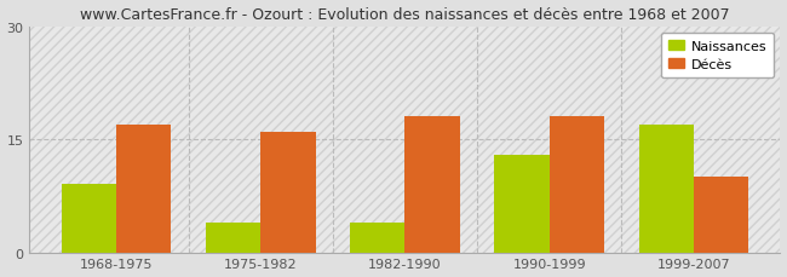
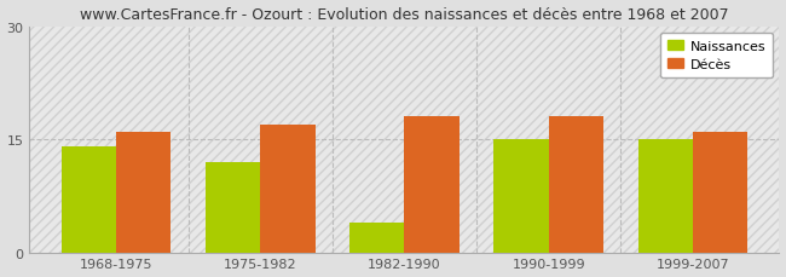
Naissances/1968-1975: 9 -> 14
Décès/1968-1975: 17 -> 16
Naissances/1975-1982: 4 -> 12
Décès/1975-1982: 16 -> 17
Naissances/1990-1999: 13 -> 15
Naissances/1999-2007: 17 -> 15
Décès/1999-2007: 10 -> 16
